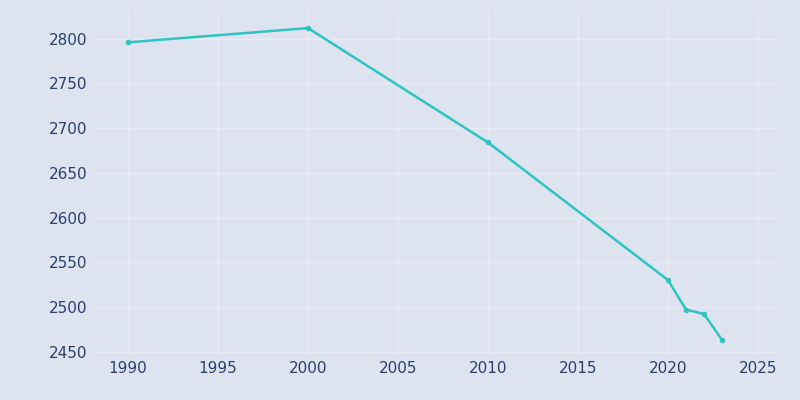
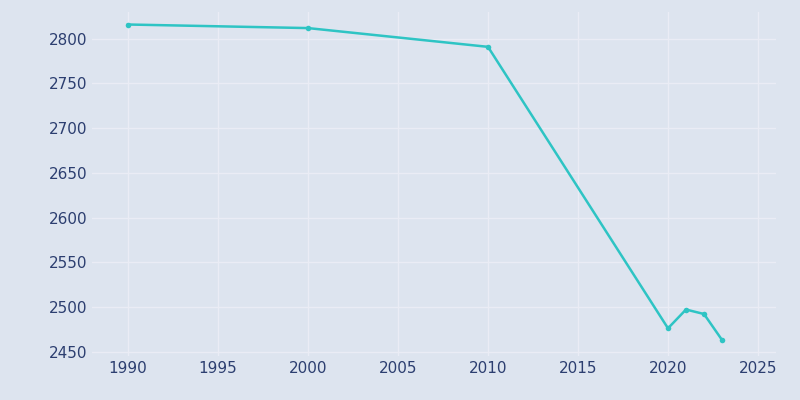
1990: 2796 -> 2816
2010: 2684 -> 2791
2020: 2530 -> 2476
